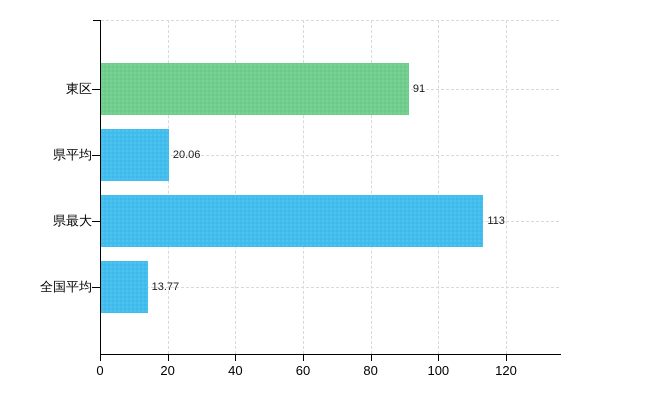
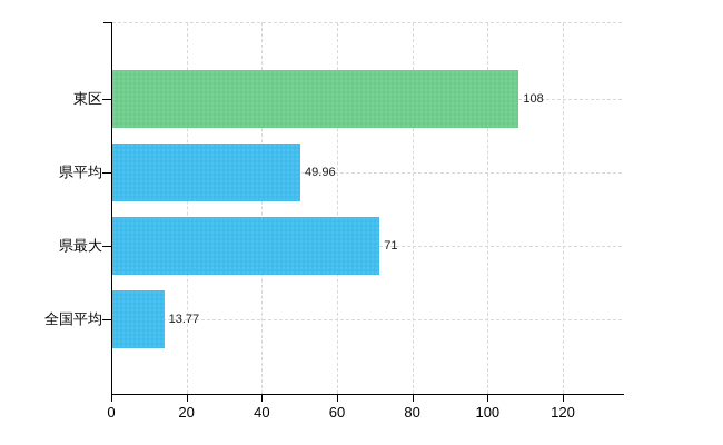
東区: 91 -> 108
県平均: 20.06 -> 49.96
県最大: 113 -> 71
